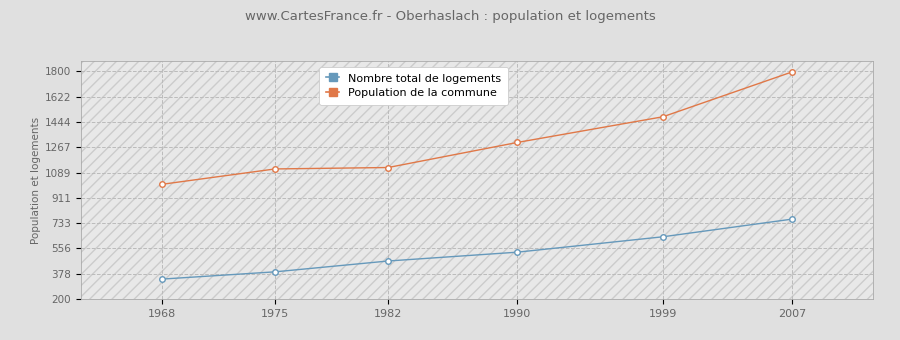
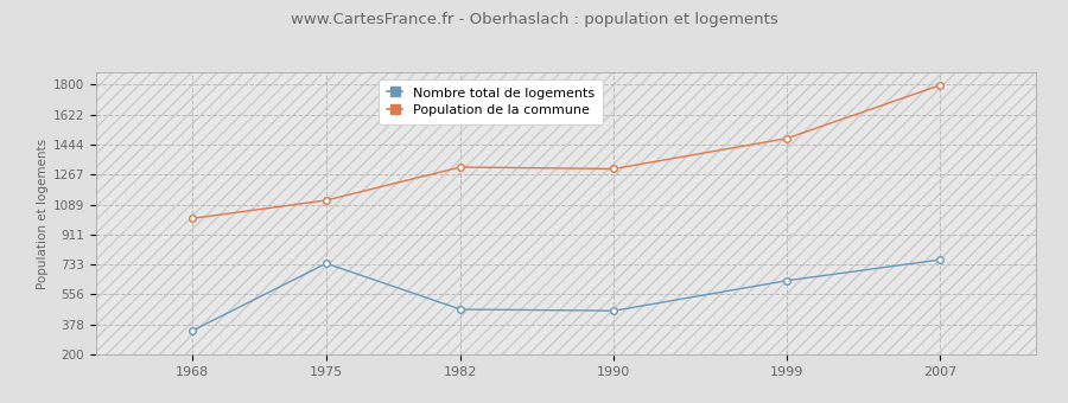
Nombre total de logements/1975: 390 -> 740
Population de la commune/1982: 1120 -> 1310
Nombre total de logements/1990: 530 -> 460
